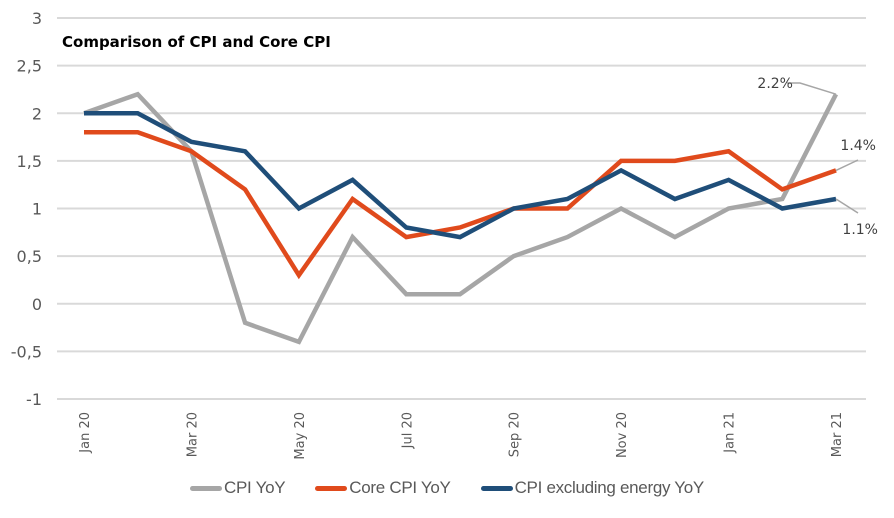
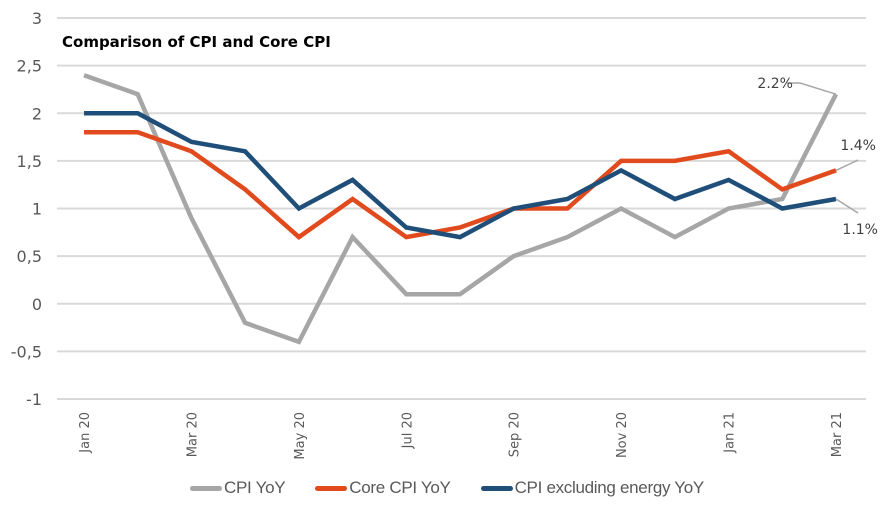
CPI YoY/Jan 20: 2.0 -> 2.4
CPI YoY/Mar 20: 1.6 -> 0.9
Core CPI YoY/May 20: 0.3 -> 0.7
